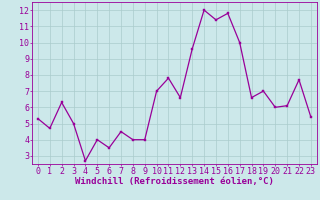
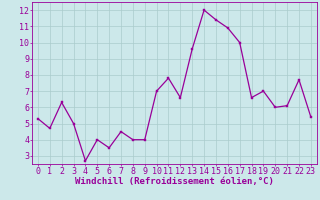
16: 11.8 -> 10.9
